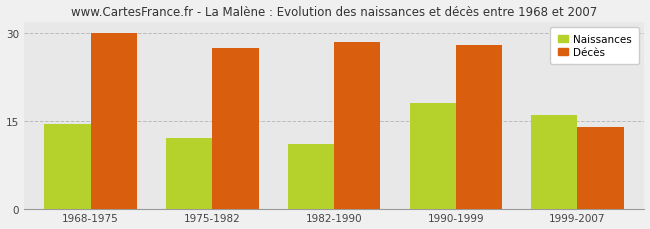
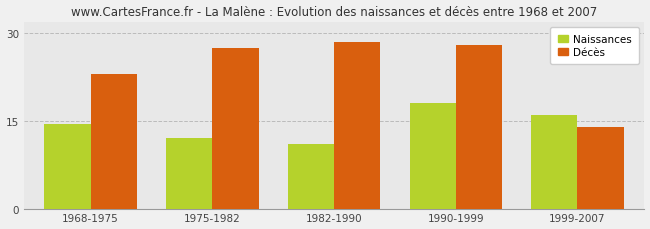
Décès/1968-1975: 30.0 -> 23.0
